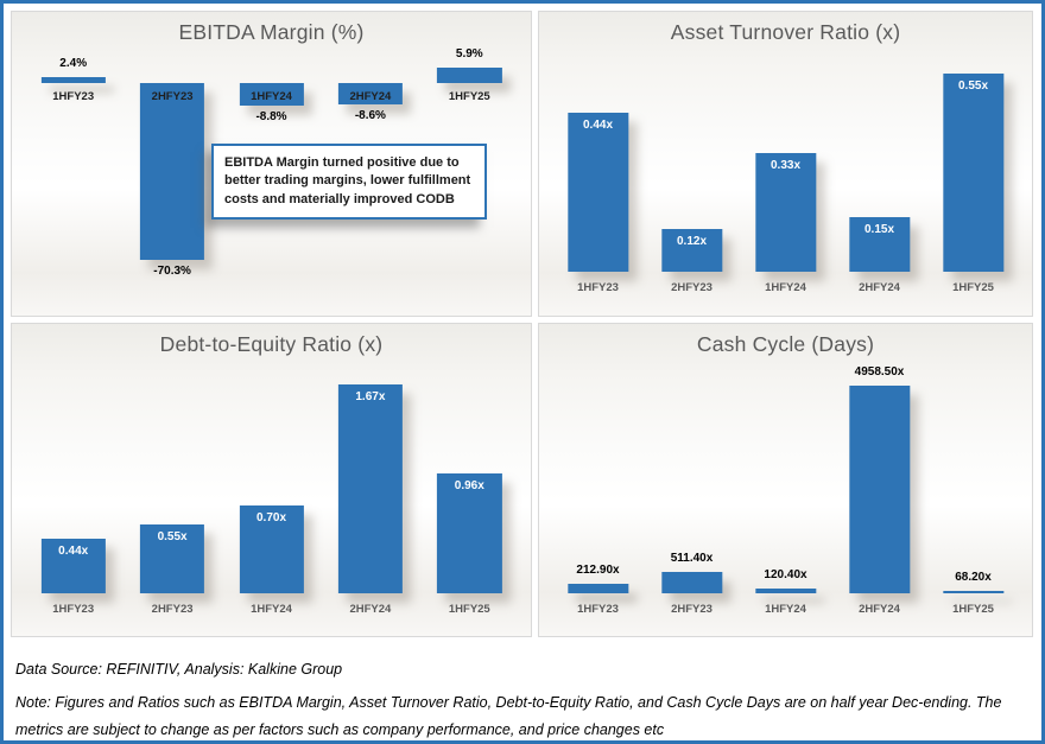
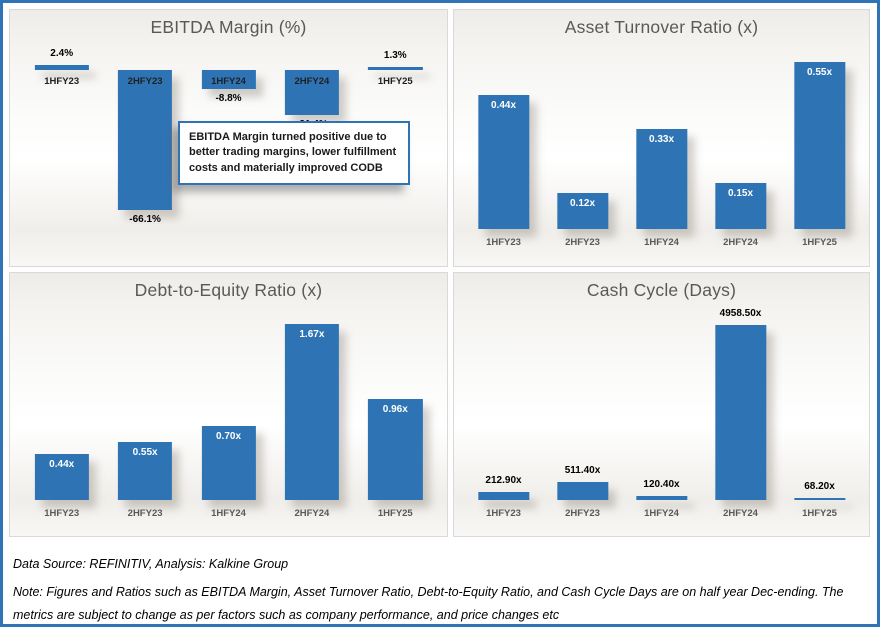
EBITDA Margin (%)/2HFY23: -70.3% -> -66.1%
EBITDA Margin (%)/2HFY24: -8.6% -> -21.4%
EBITDA Margin (%)/1HFY25: 5.9% -> 1.3%
